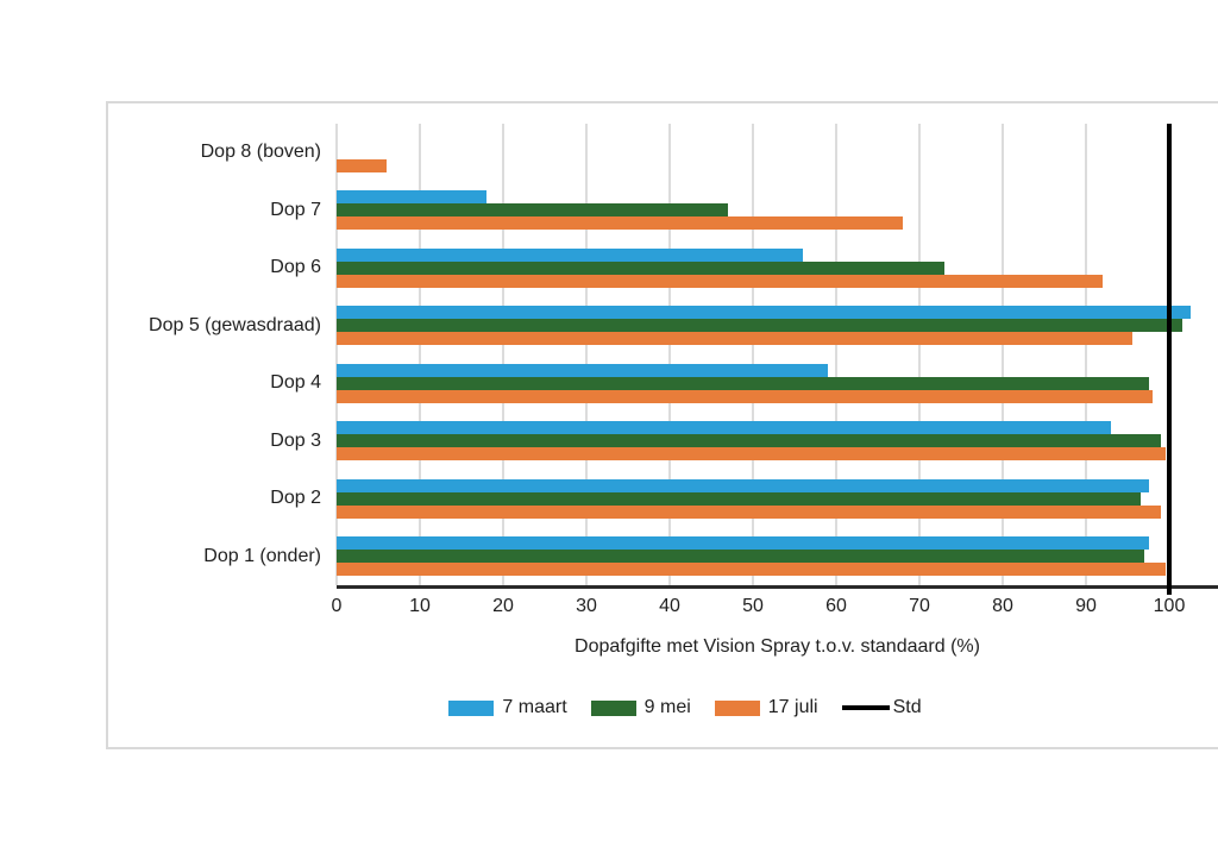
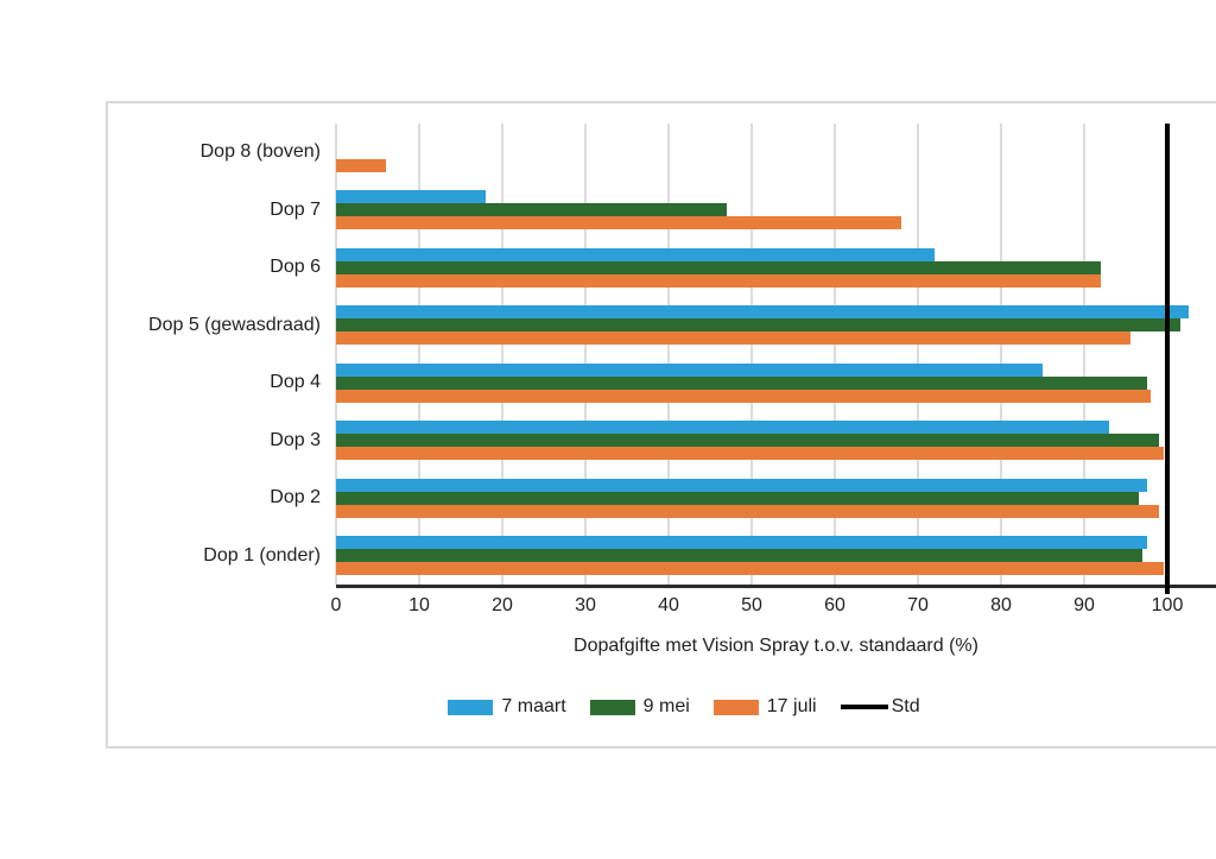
7 maart/Dop 6: 56 -> 72
9 mei/Dop 6: 73 -> 92
7 maart/Dop 4: 59 -> 85
